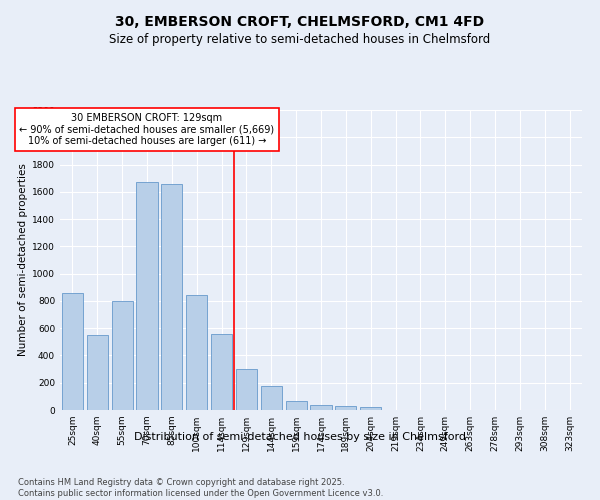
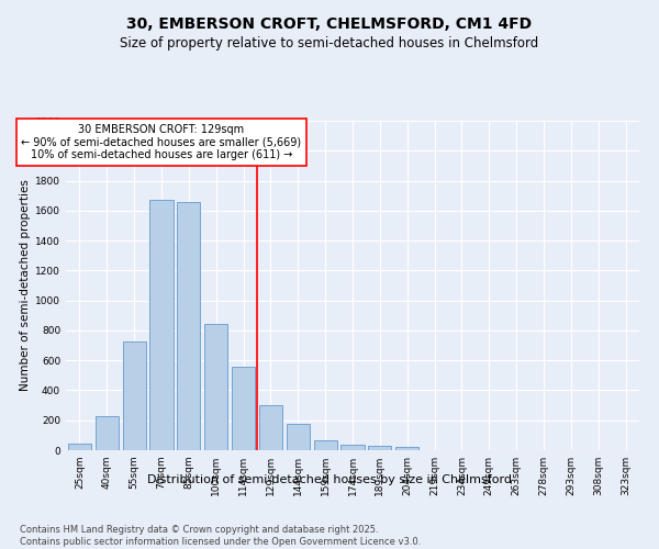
25sqm: 860 -> 40
40sqm: 550 -> 220
55sqm: 800 -> 720
